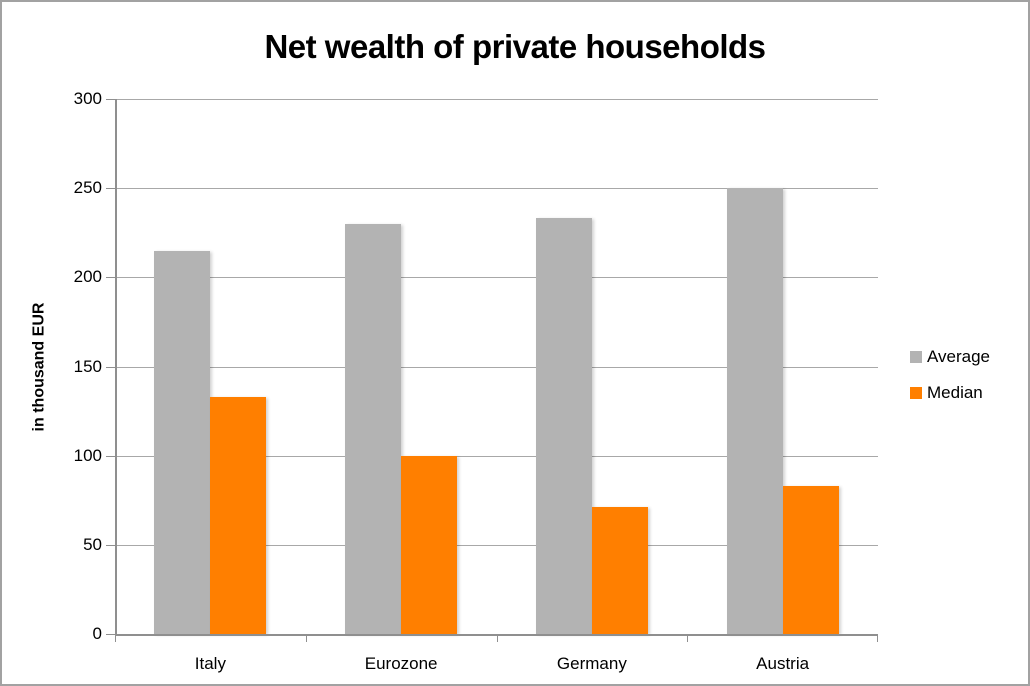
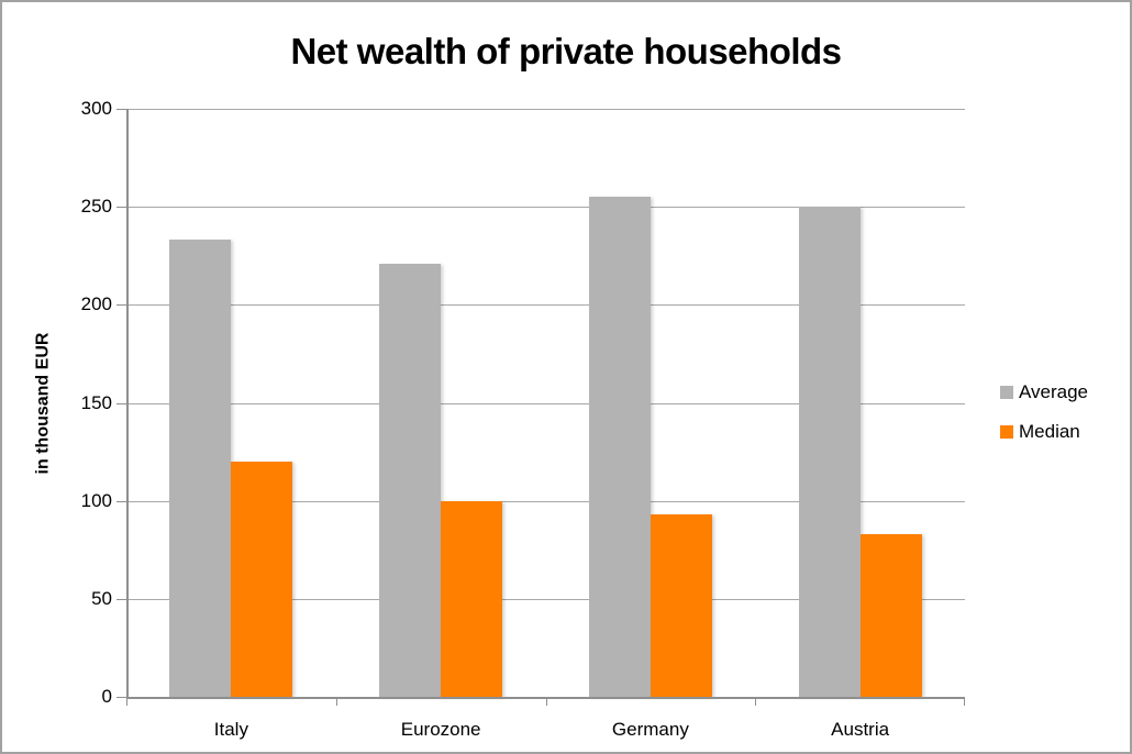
Average/Italy: 215 -> 233
Median/Italy: 133 -> 120
Average/Eurozone: 230 -> 221
Average/Germany: 233 -> 255
Median/Germany: 71 -> 93
